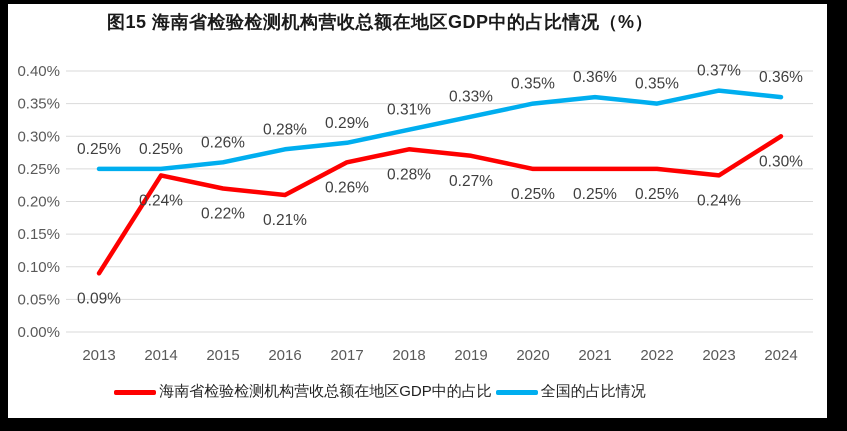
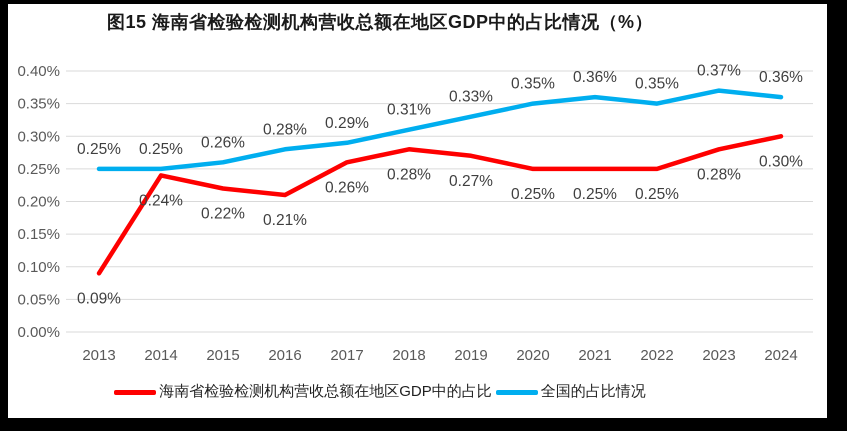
海南省检验检测机构营收总额在地区GDP中的占比/2023: 0.24% -> 0.28%
